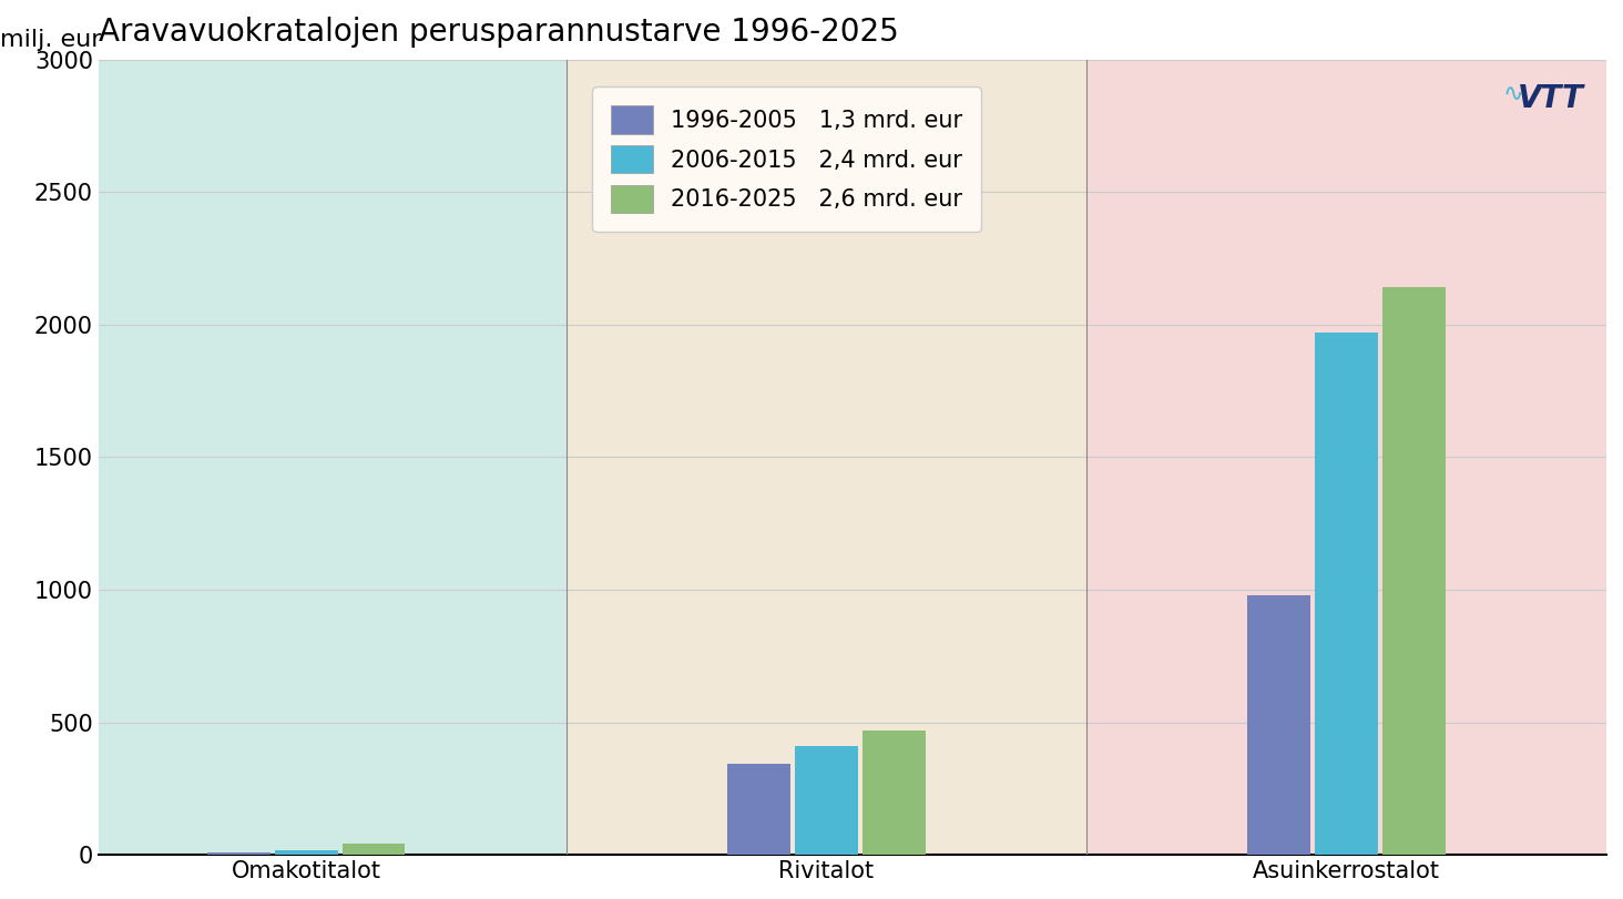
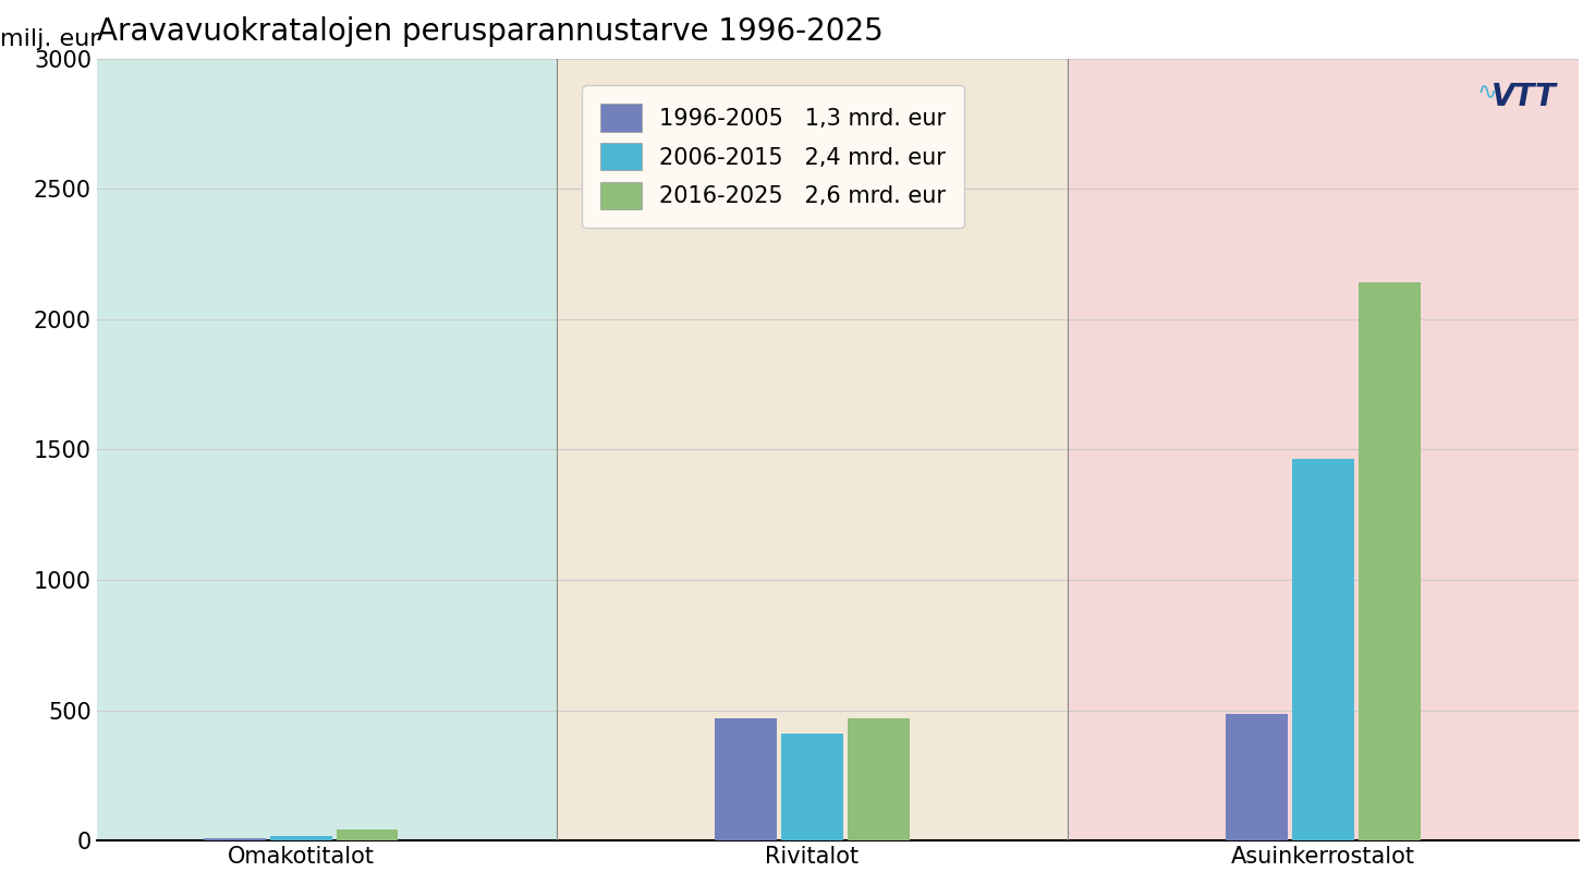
1996-2005 1,3 mrd. eur/Rivitalot: 345 -> 470
1996-2005 1,3 mrd. eur/Asuinkerrostalot: 980 -> 485
2006-2015 2,4 mrd. eur/Asuinkerrostalot: 1970 -> 1465
